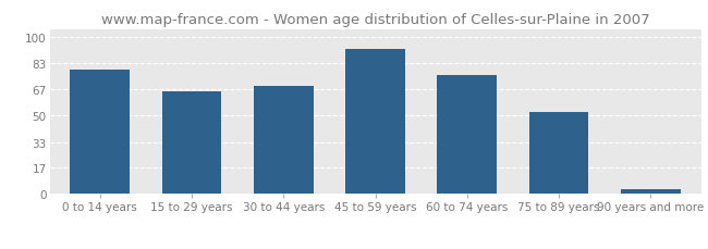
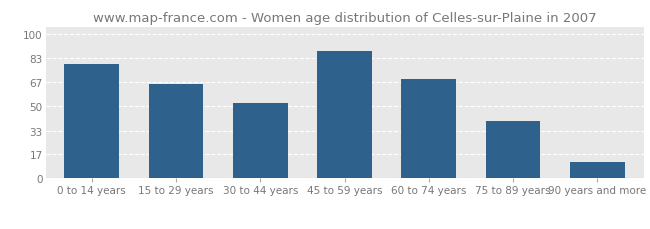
30 to 44 years: 69 -> 52
45 to 59 years: 92 -> 88
60 to 74 years: 76 -> 69
75 to 89 years: 52 -> 40
90 years and more: 3 -> 11
